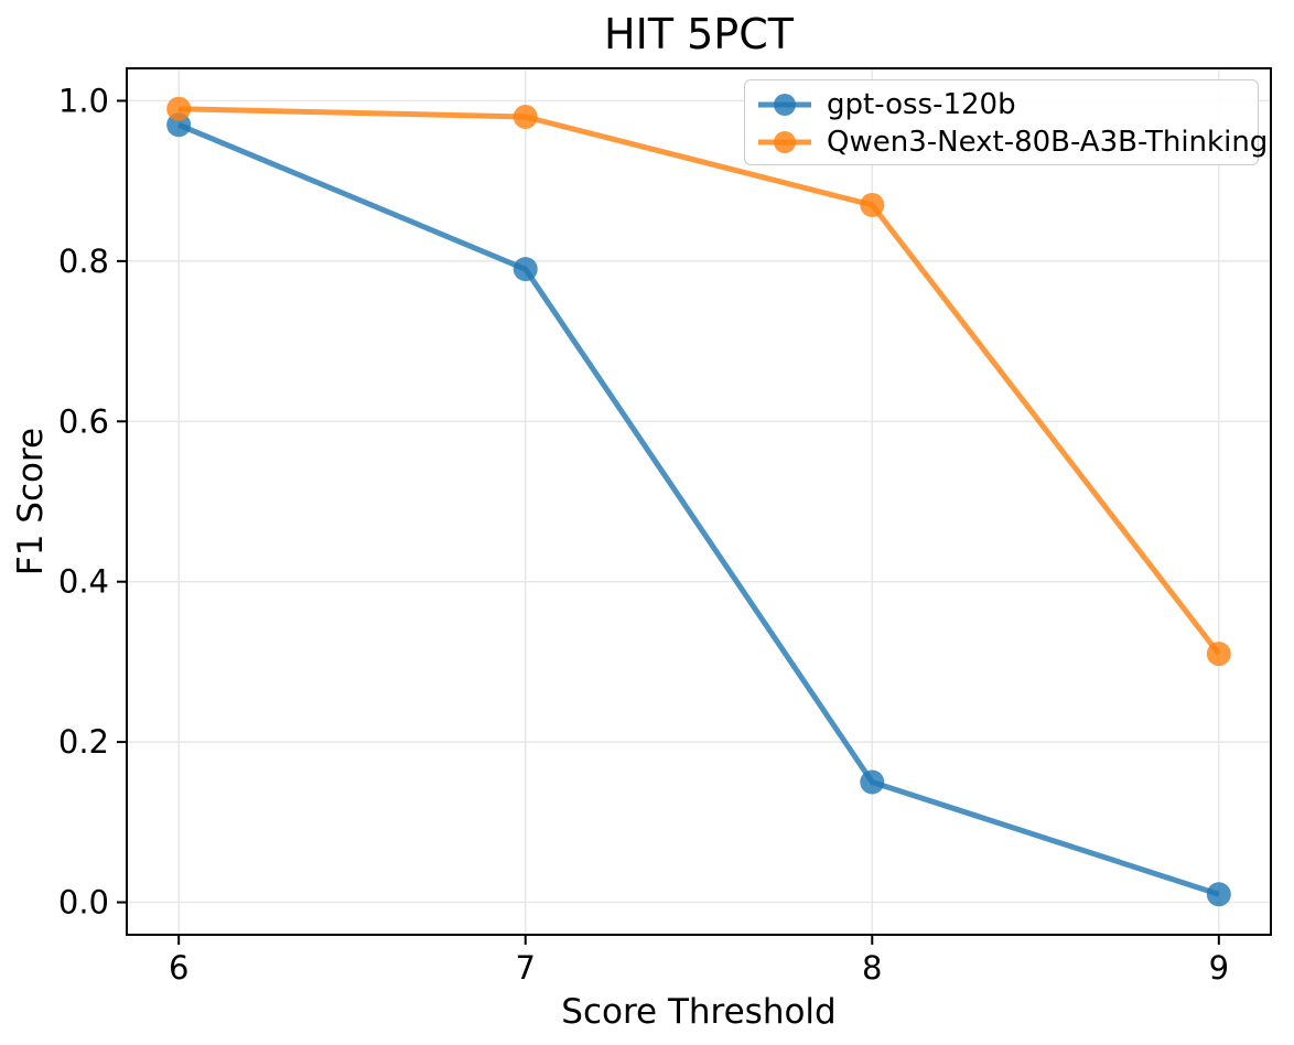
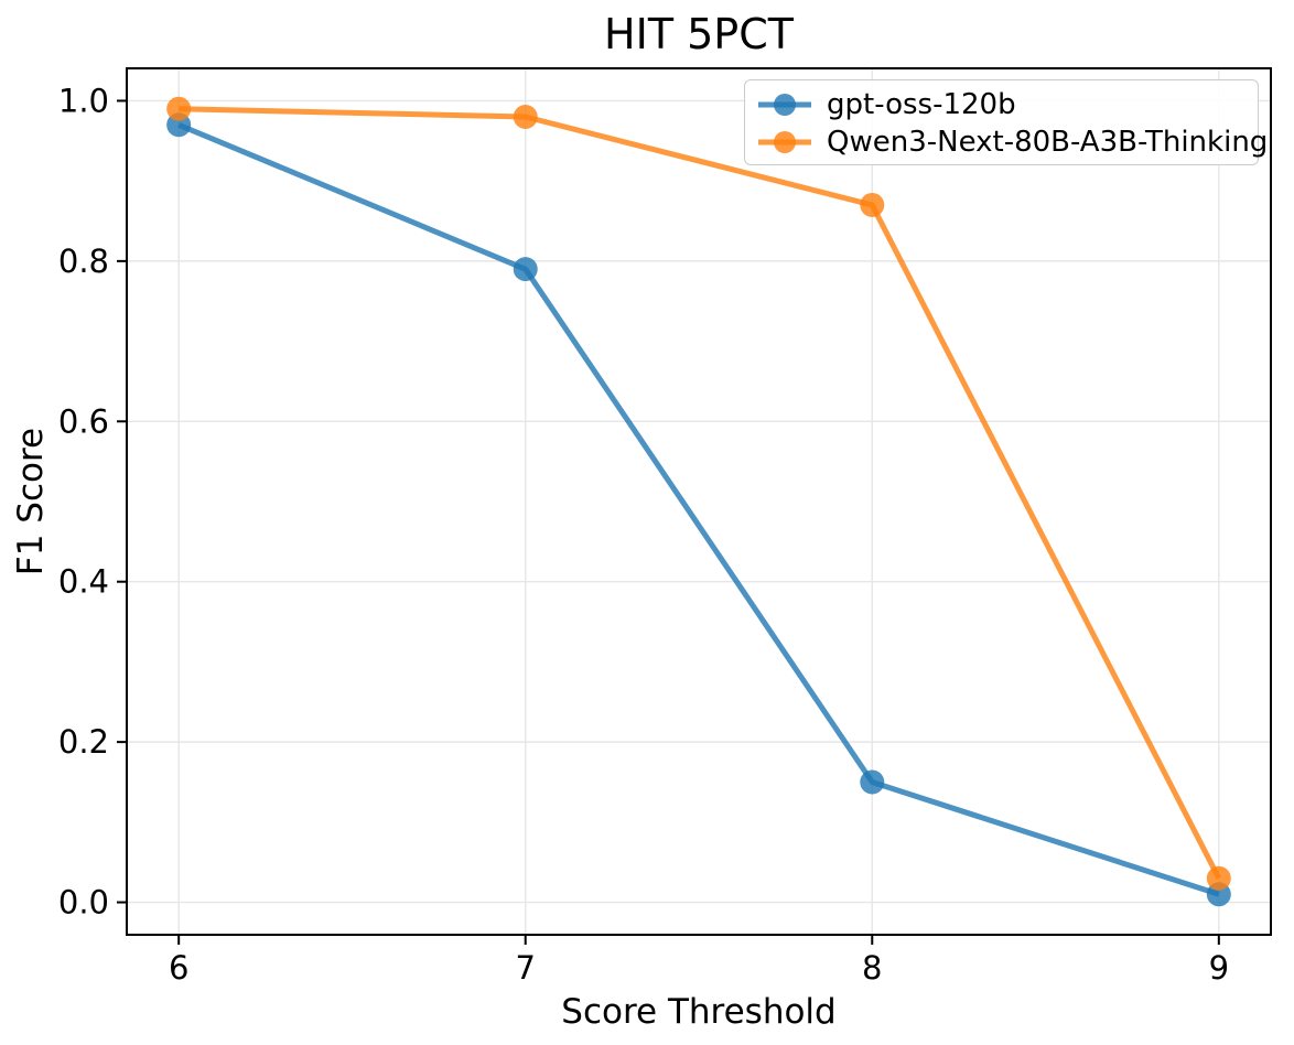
Qwen3-Next-80B-A3B-Thinking/9: 0.31 -> 0.03
